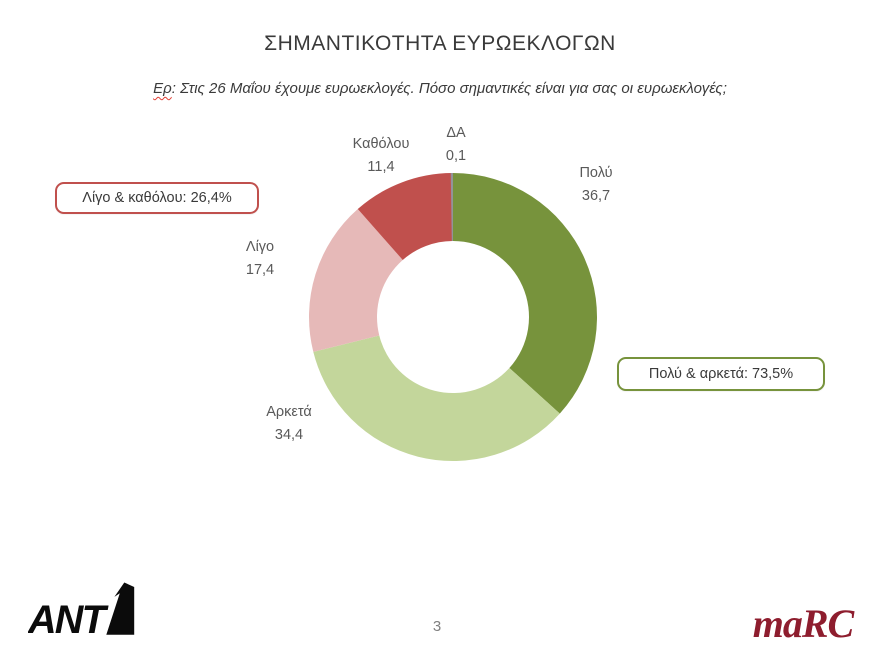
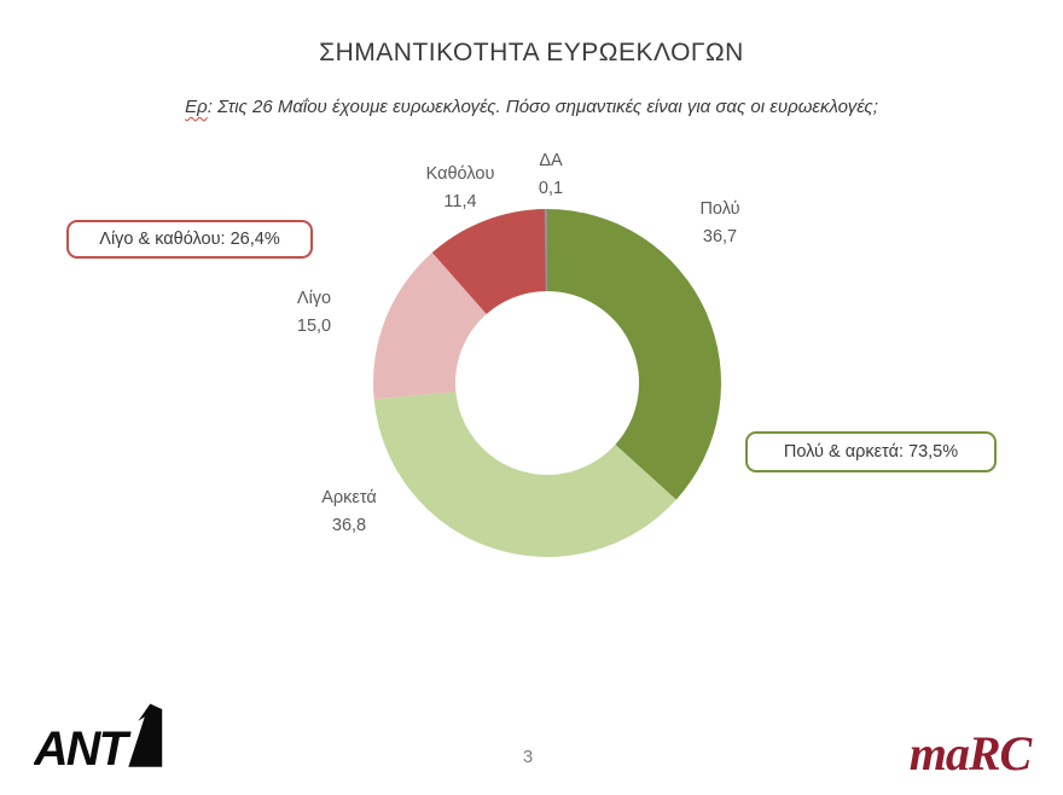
Αρκετά: 34,4 -> 36,8
Λίγο: 17,4 -> 15,0
